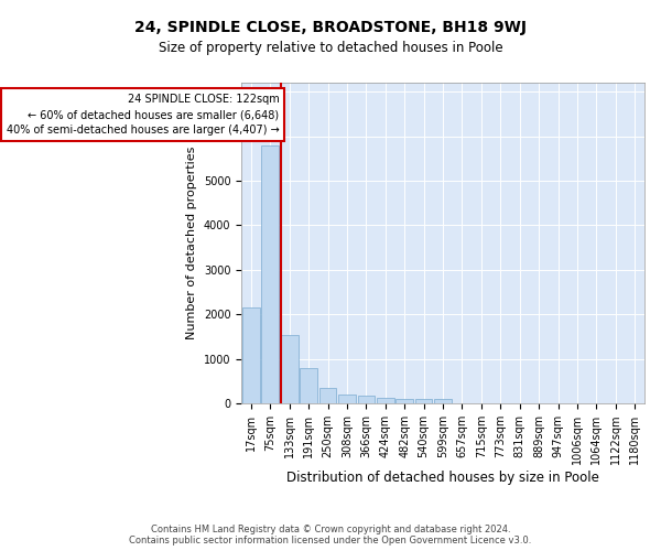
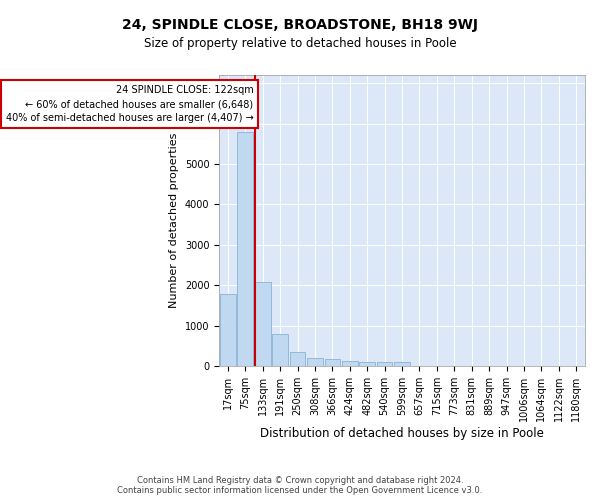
17sqm: 2150 -> 1780
133sqm: 1550 -> 2090
